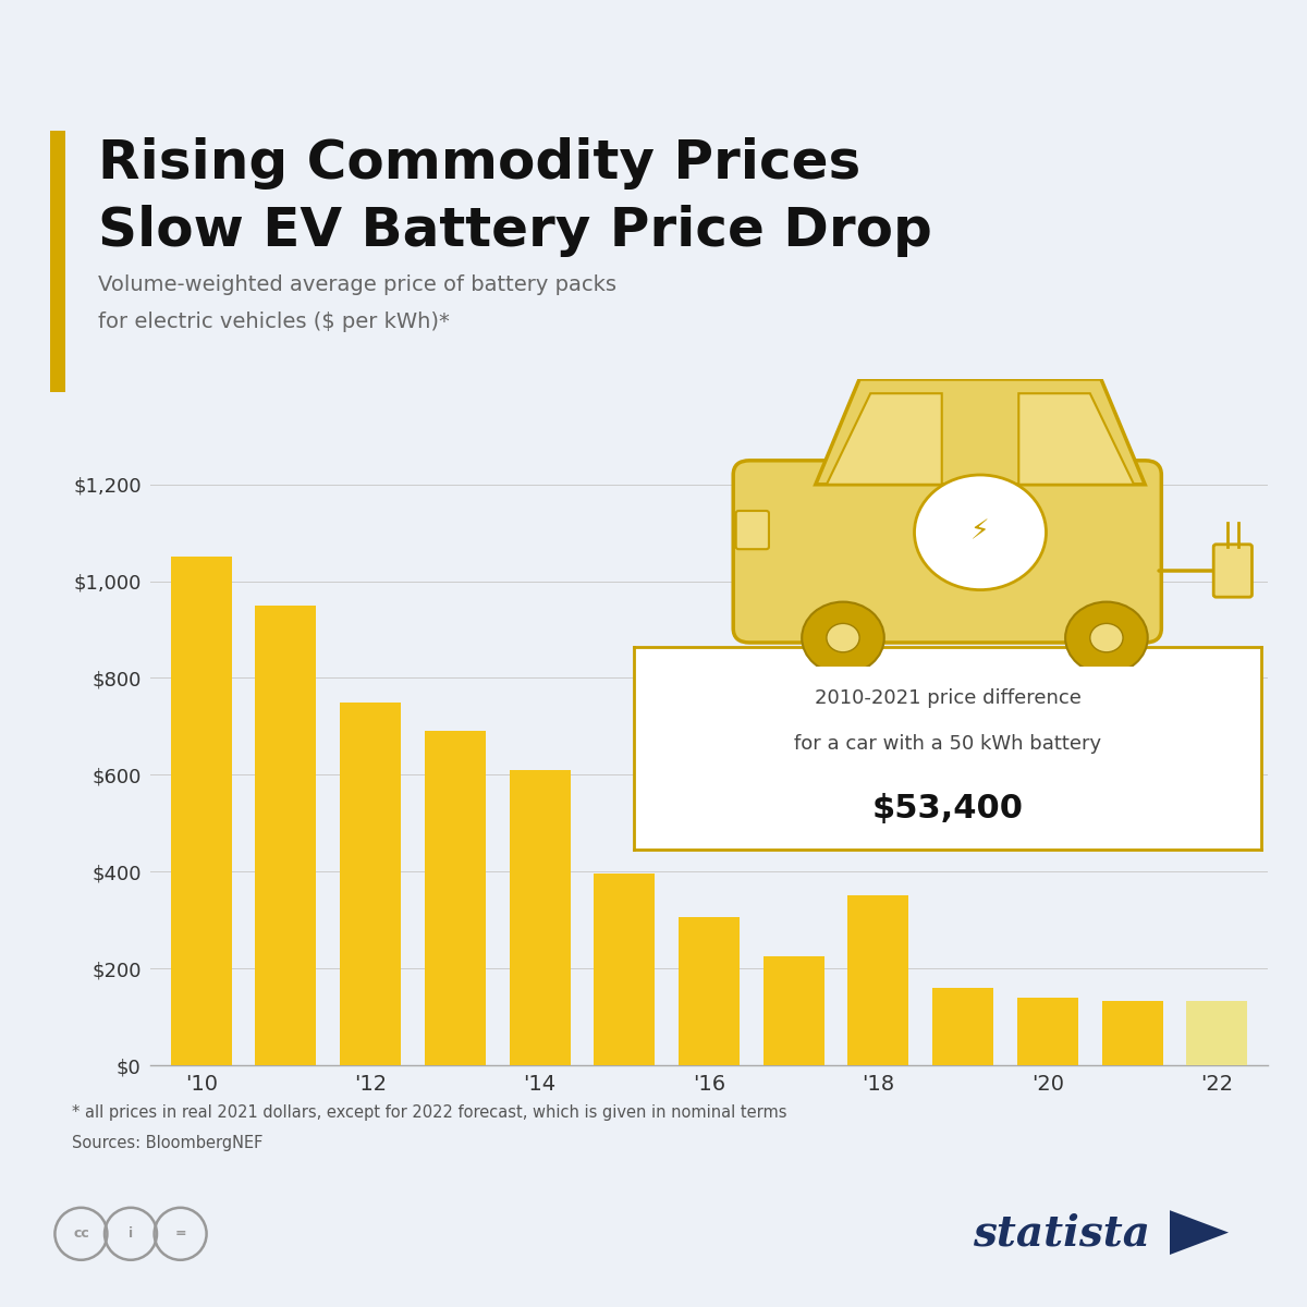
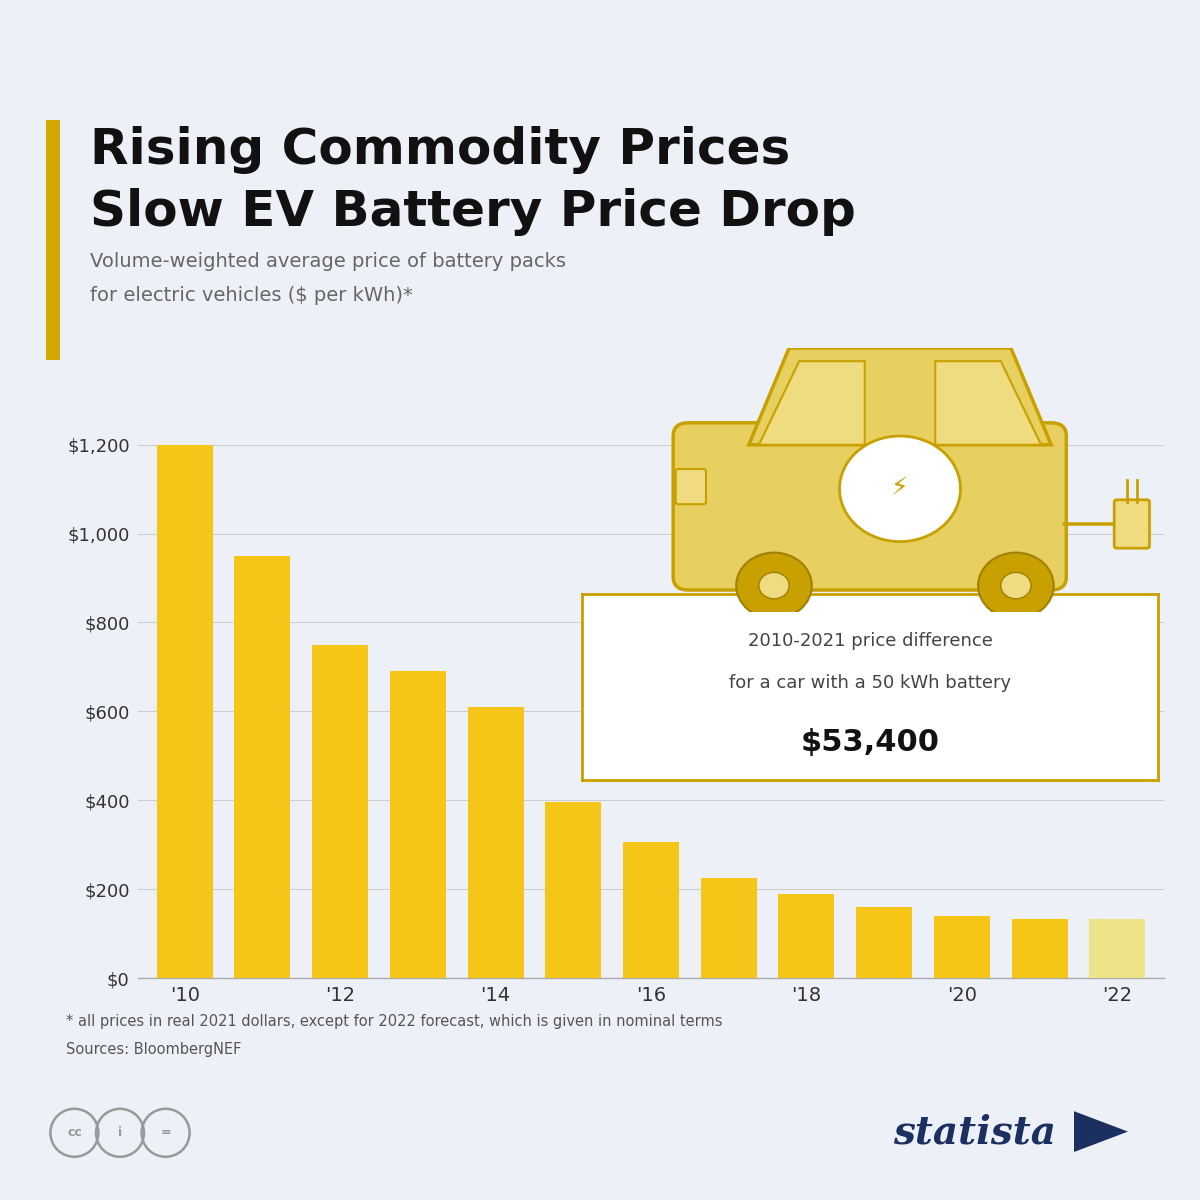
'10: $1,050 -> $1,200
'18: $350 -> $190
